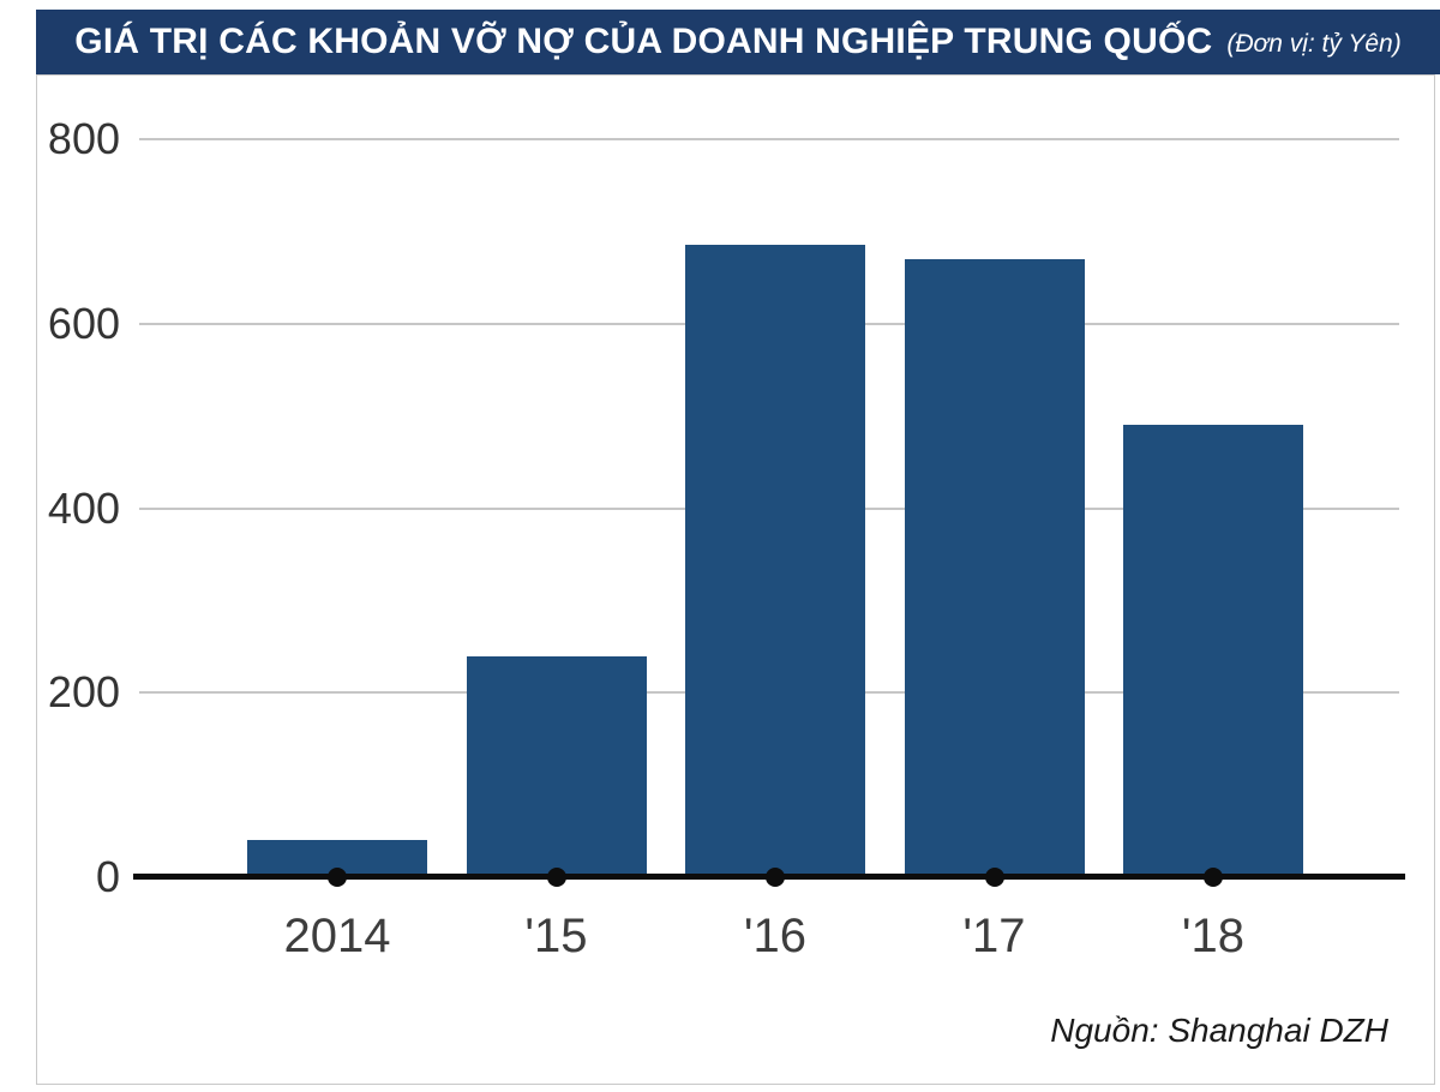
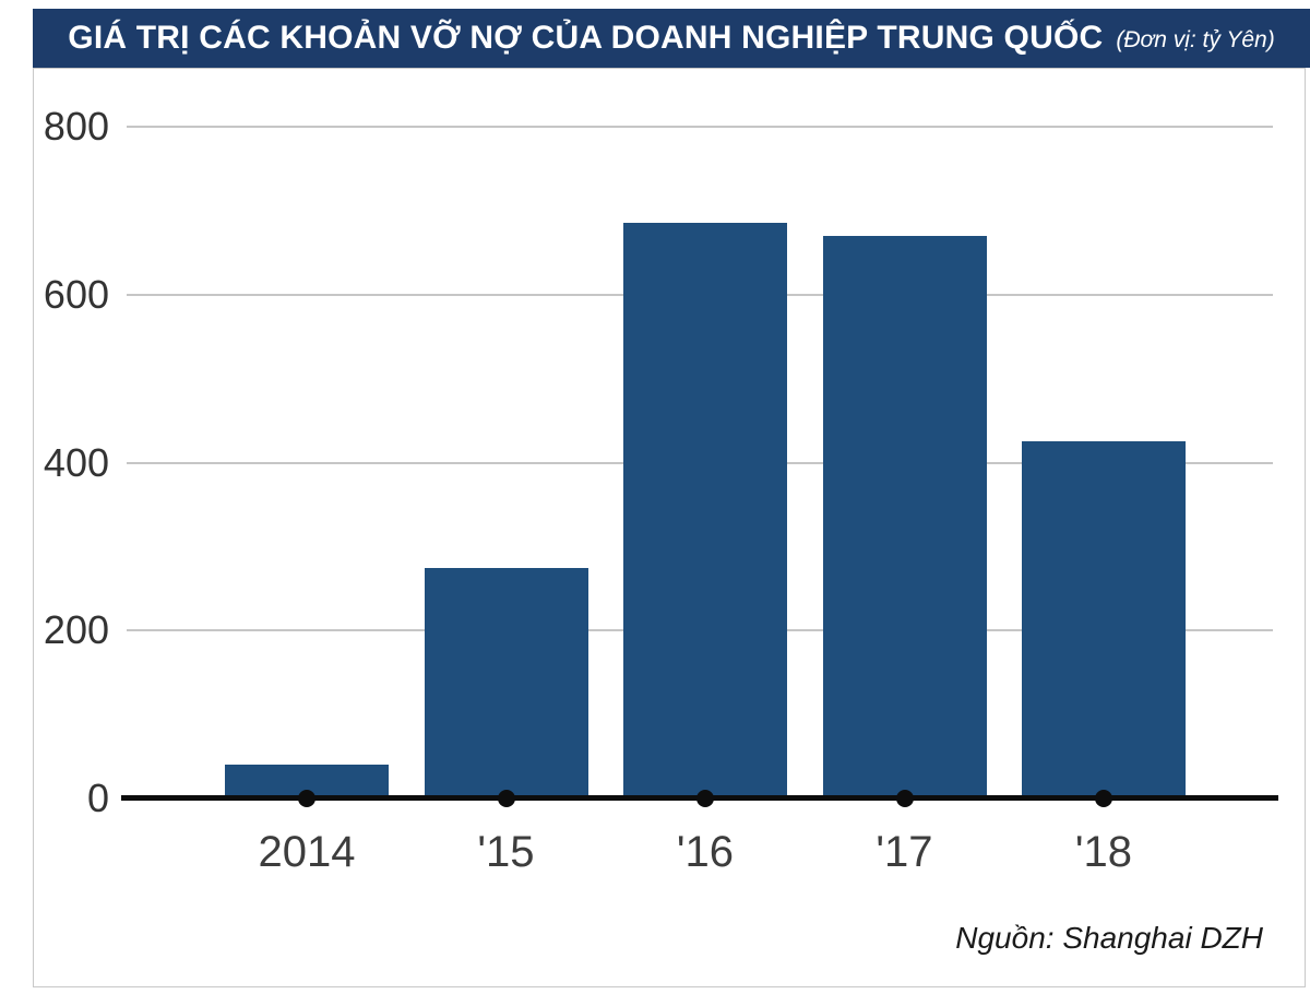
'15: 240 -> 280
'18: 490 -> 420
